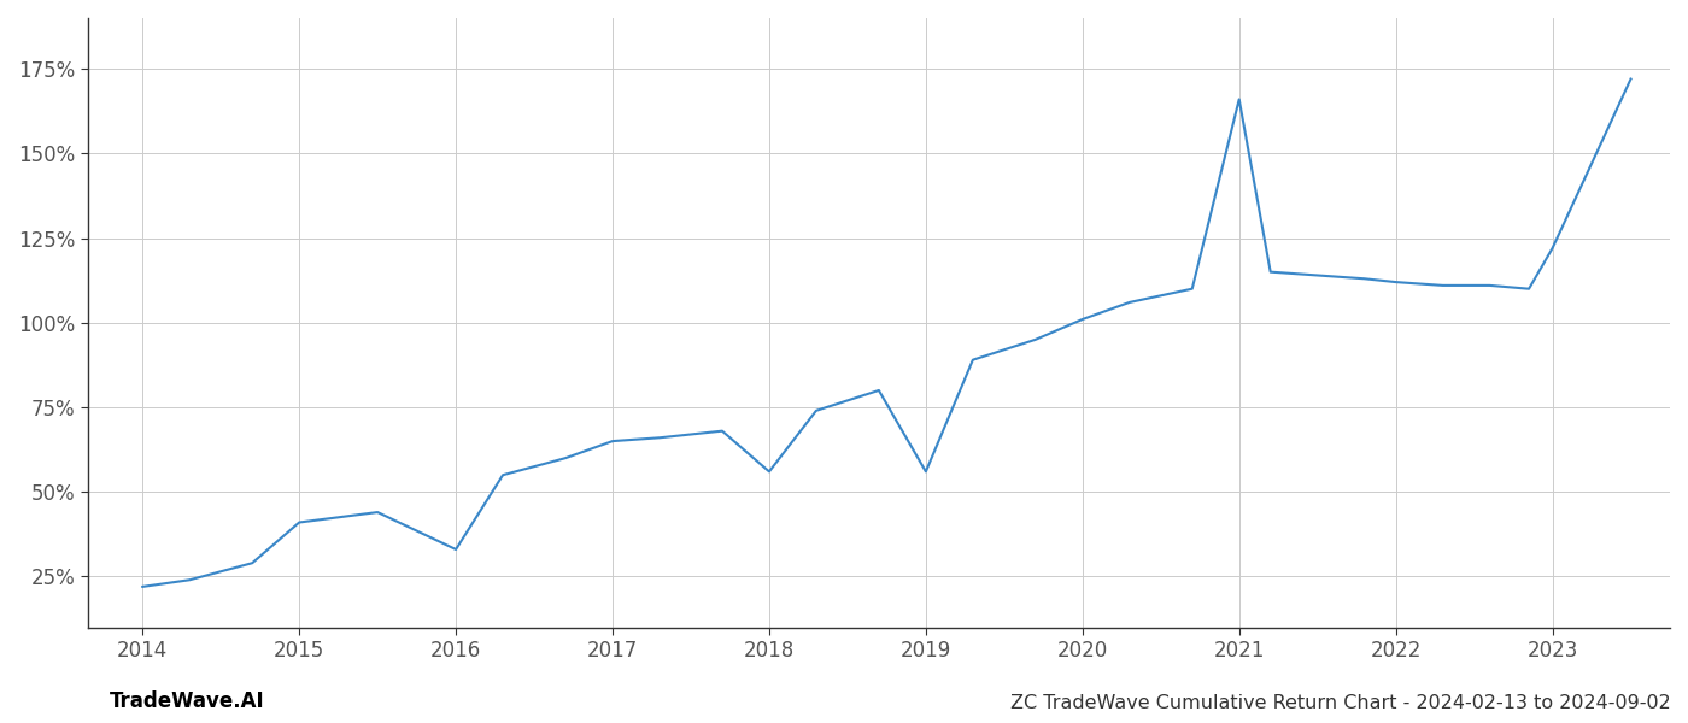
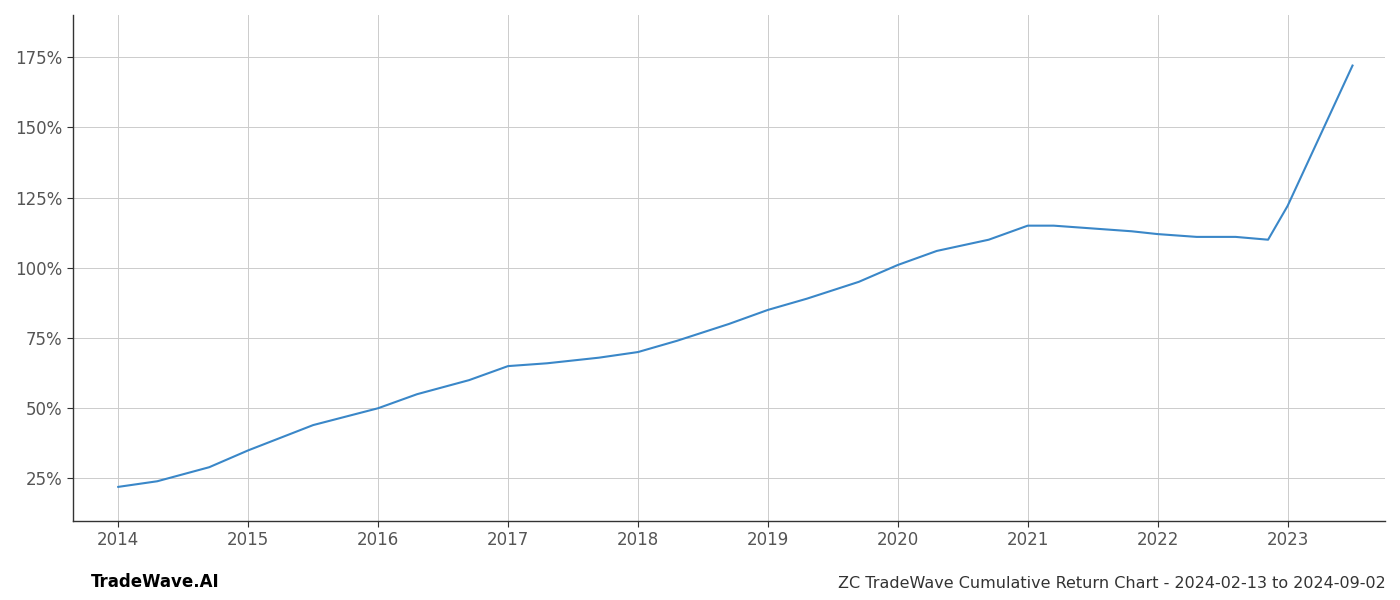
2015: 41% -> 35%
2016: 33% -> 50%
2018: 56% -> 70%
2019: 56% -> 85%
2021: 166% -> 115%
